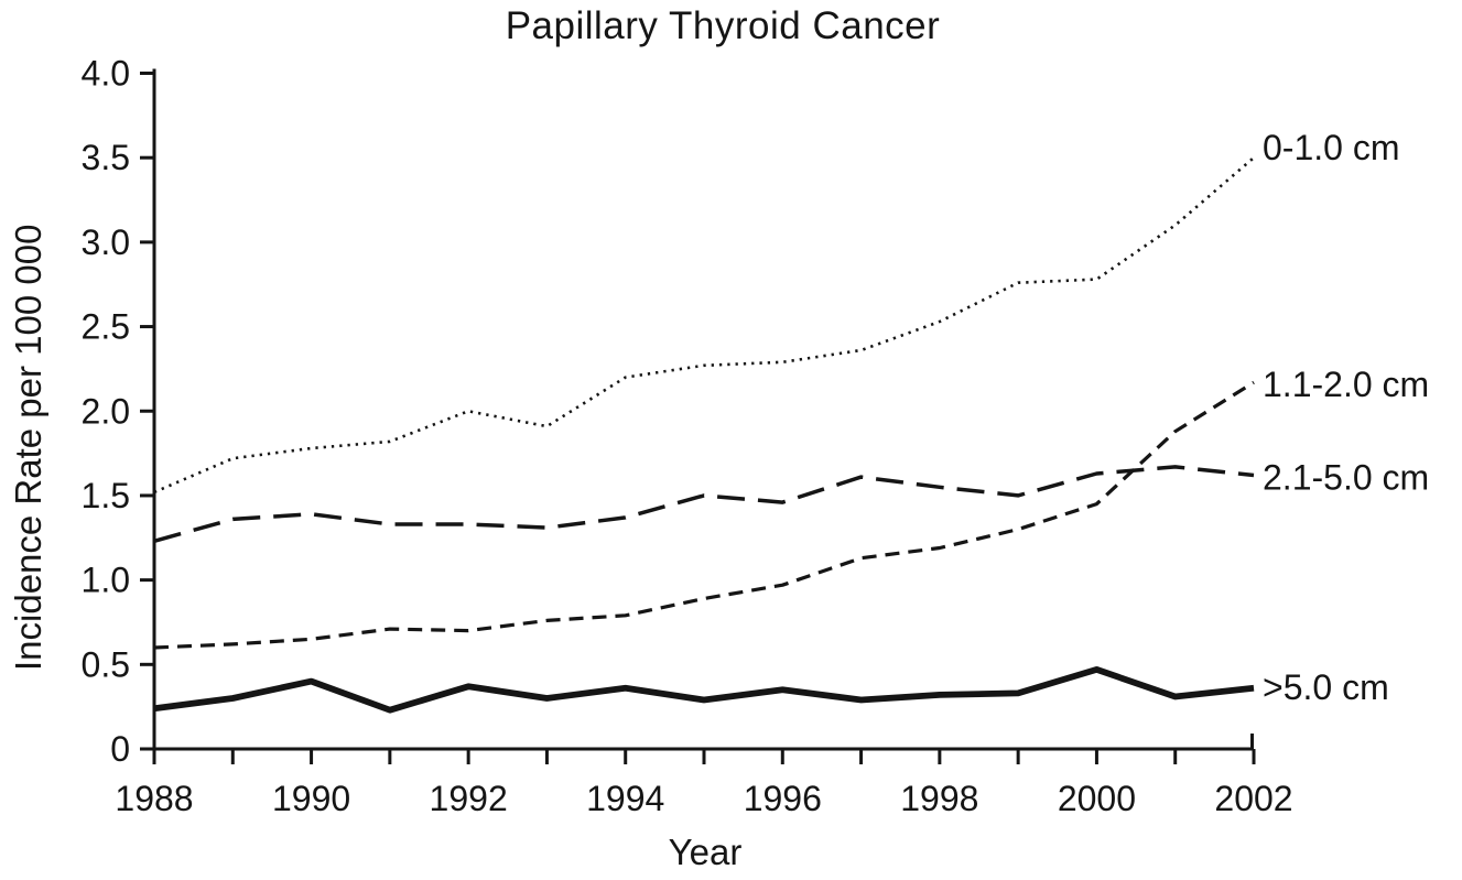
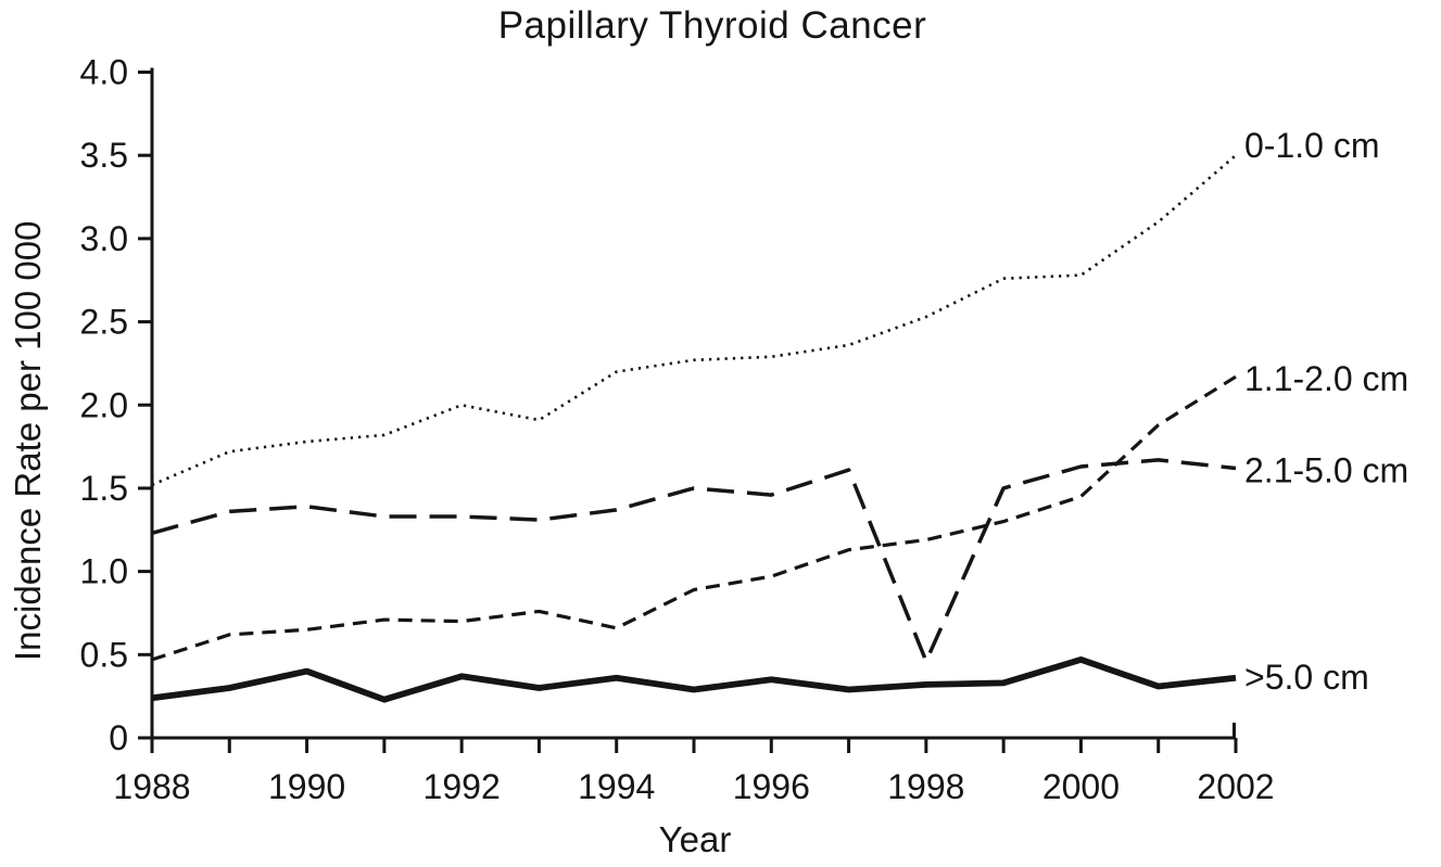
1.1-2.0 cm/1988: 0.60 -> 0.47
1.1-2.0 cm/1994: 0.79 -> 0.66
2.1-5.0 cm/1998: 1.55 -> 0.46
